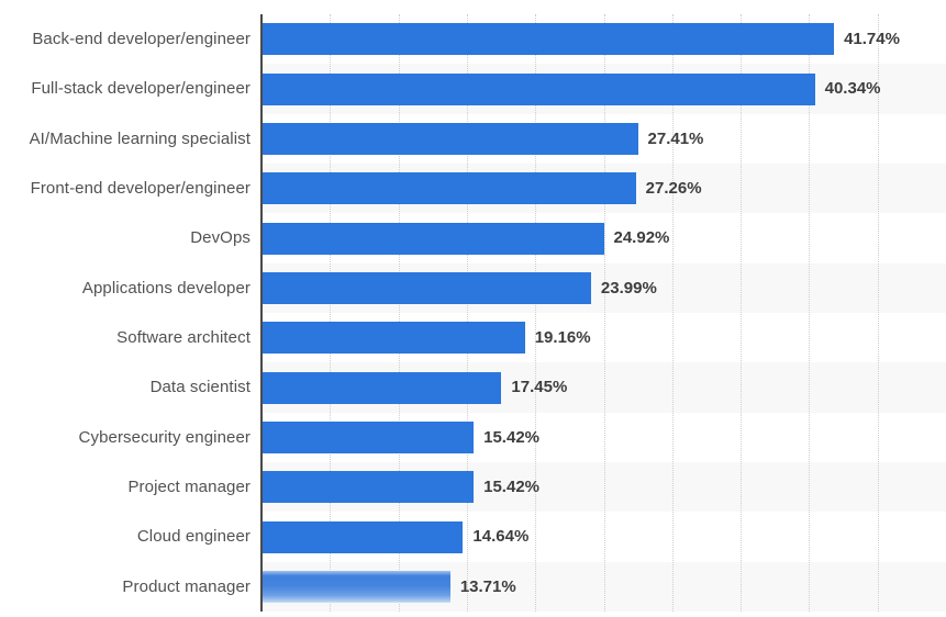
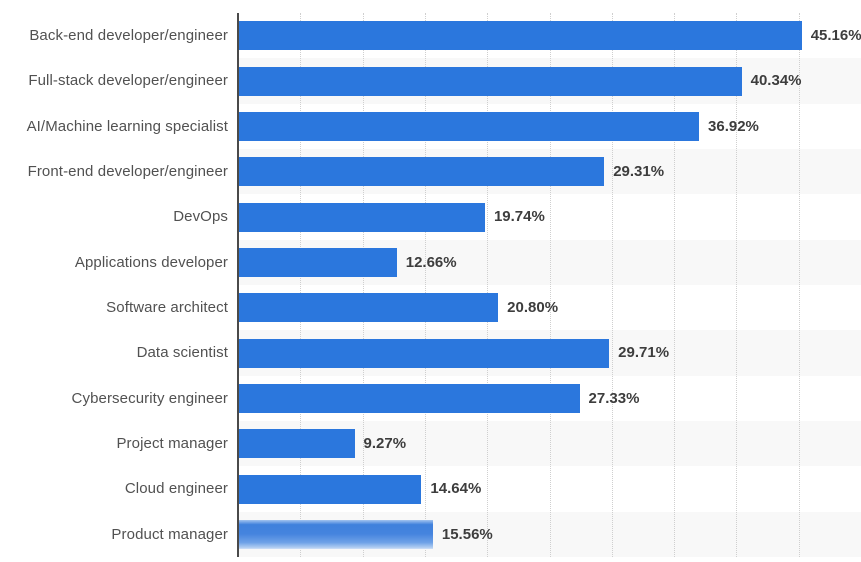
Back-end developer/engineer: 41.74% -> 45.16%
AI/Machine learning specialist: 27.41% -> 36.92%
Front-end developer/engineer: 27.26% -> 29.31%
DevOps: 24.92% -> 19.74%
Applications developer: 23.99% -> 12.66%
Software architect: 19.16% -> 20.80%
Data scientist: 17.45% -> 29.71%
Cybersecurity engineer: 15.42% -> 27.33%
Project manager: 15.42% -> 9.27%
Product manager: 13.71% -> 15.56%
